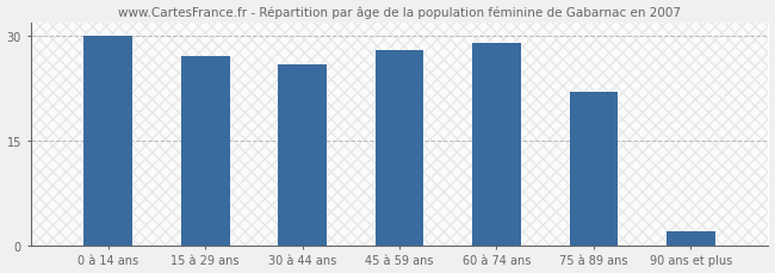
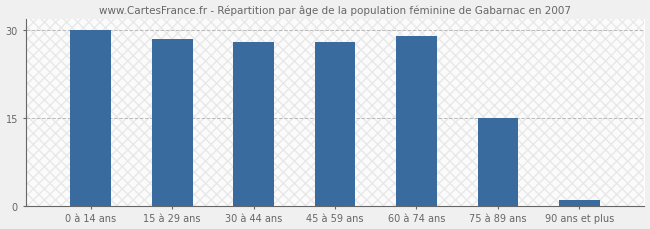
15 à 29 ans: 27.2 -> 28.5
30 à 44 ans: 26.0 -> 28.0
75 à 89 ans: 22.0 -> 15.0
90 ans et plus: 2.0 -> 1.0
